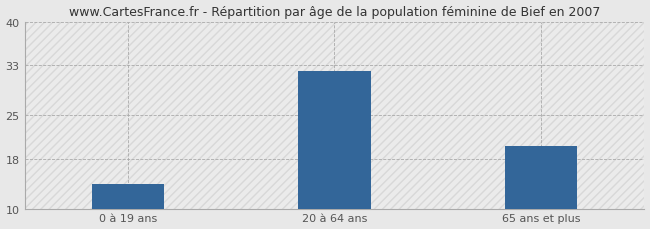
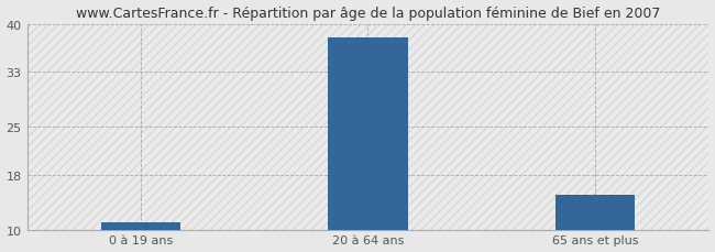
0 à 19 ans: 14 -> 11
20 à 64 ans: 32 -> 38
65 ans et plus: 20 -> 15
